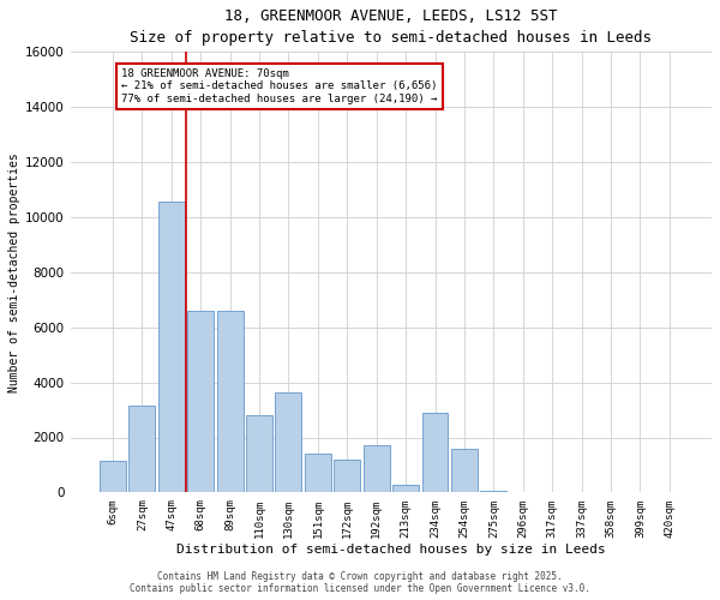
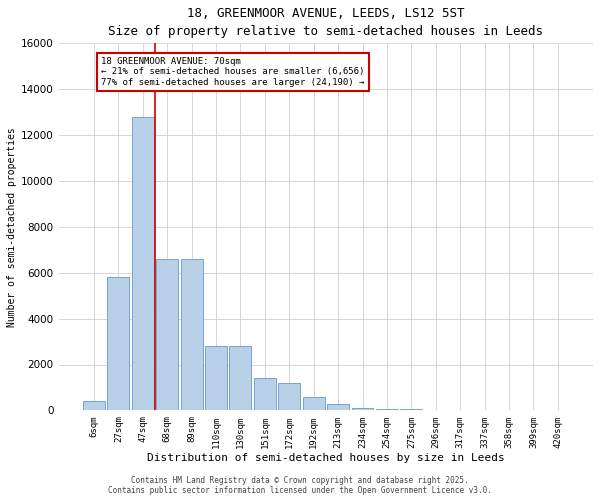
6sqm: 1150 -> 400
27sqm: 3150 -> 5800
47sqm: 10550 -> 12800
130sqm: 3650 -> 2800
192sqm: 1700 -> 600
234sqm: 2900 -> 100
254sqm: 1600 -> 50
